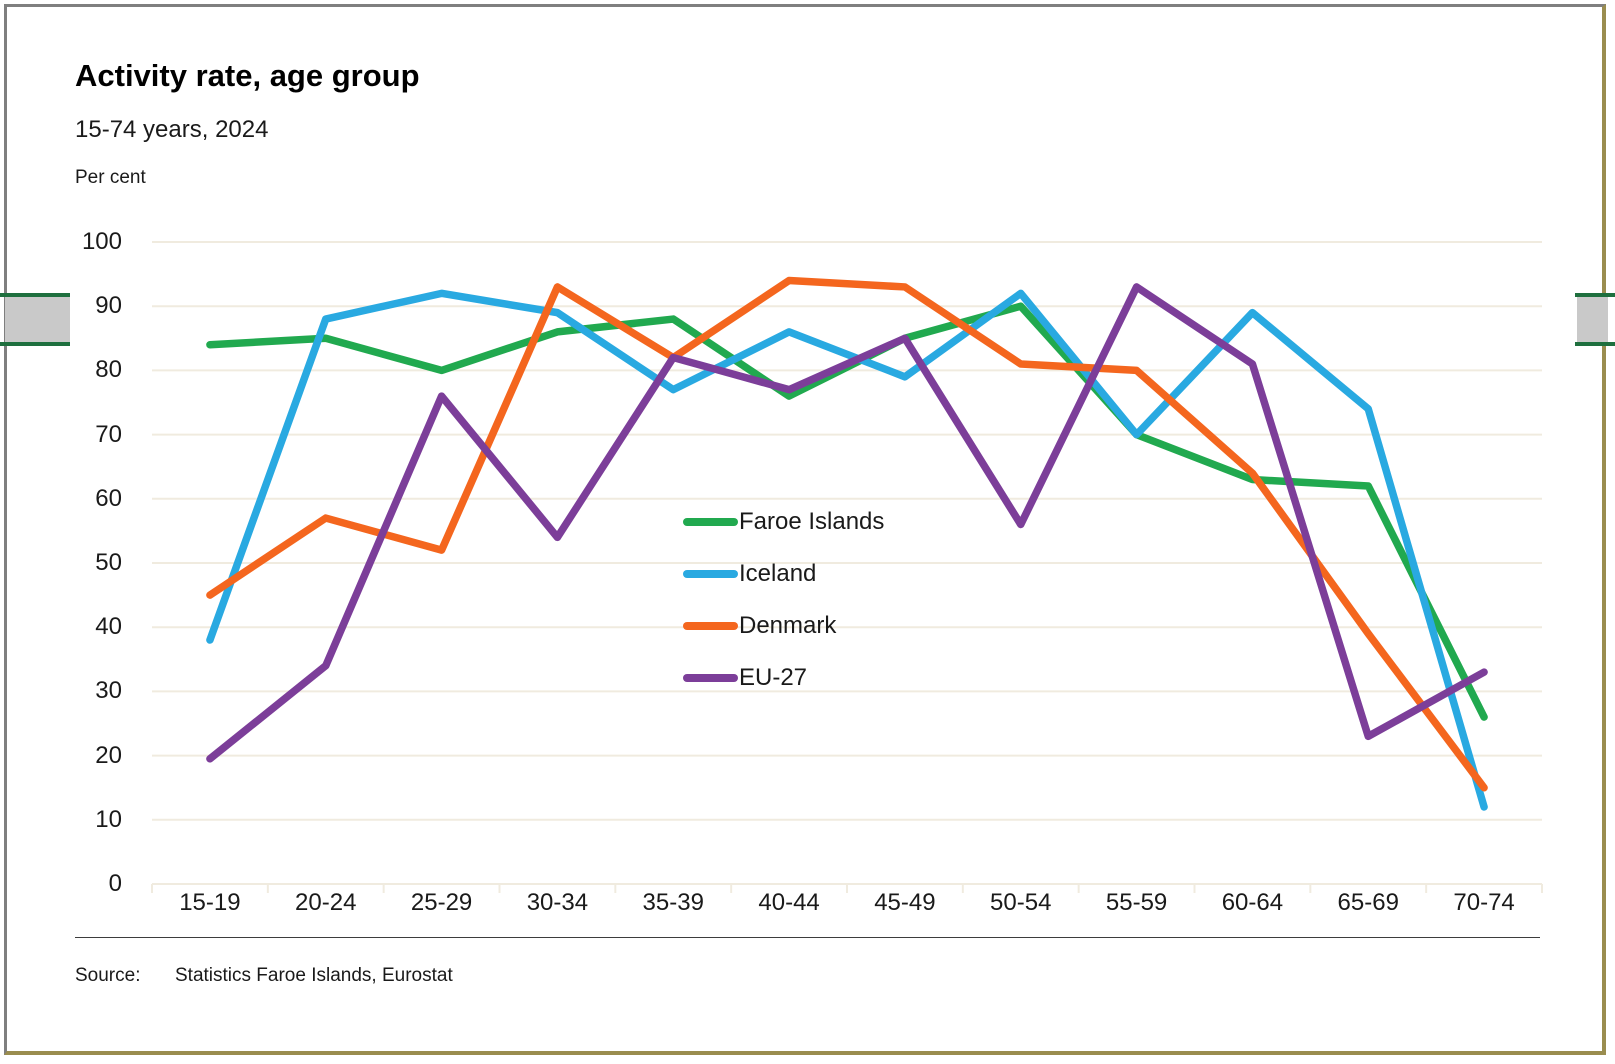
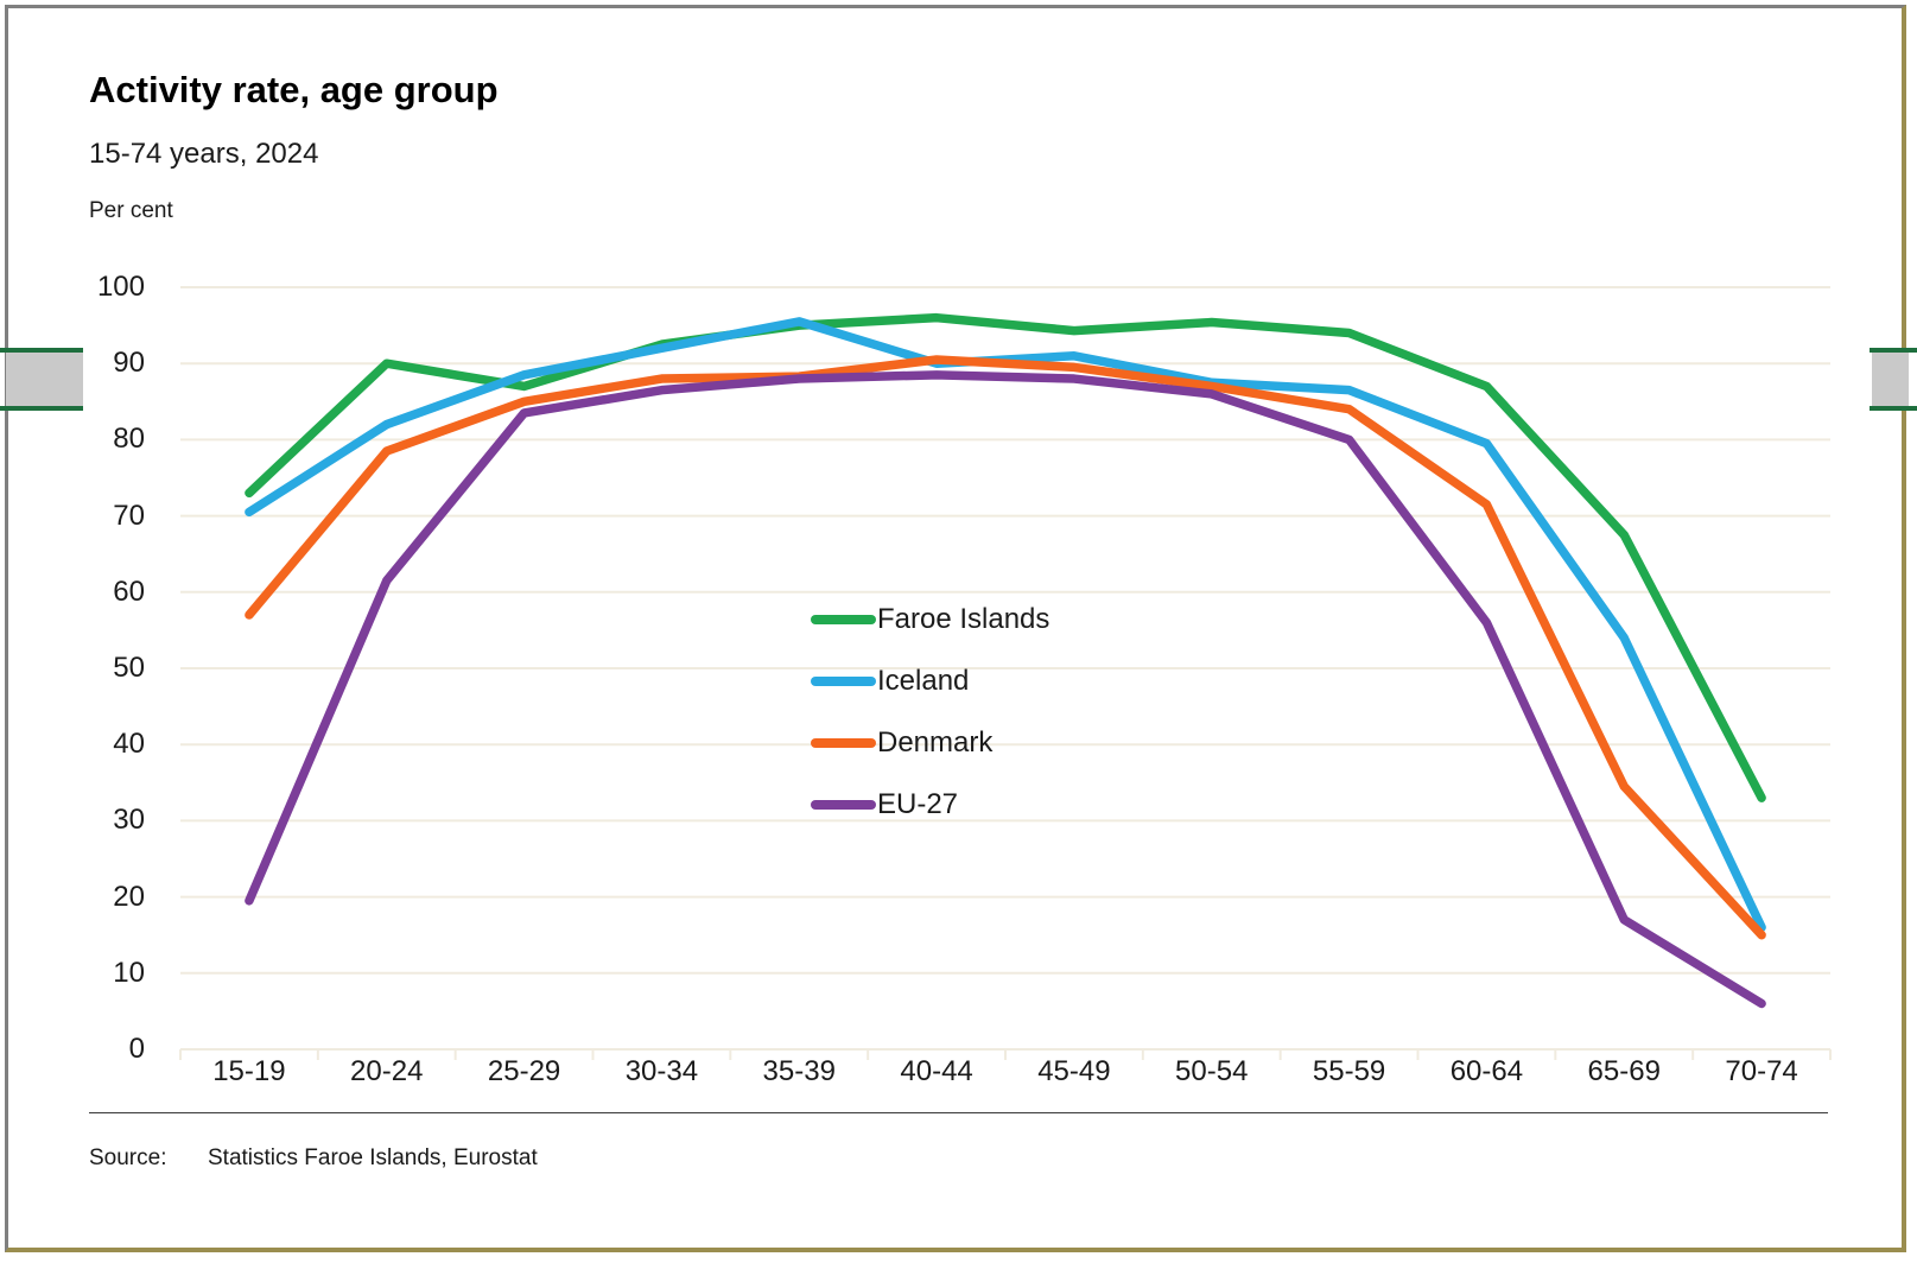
Faroe Islands/15-19: 84 -> 73
Iceland/15-19: 38 -> 70
Denmark/15-19: 45 -> 57
Faroe Islands/20-24: 85 -> 90
Iceland/20-24: 88 -> 82
Denmark/20-24: 57 -> 78
EU-27/20-24: 34 -> 62
Faroe Islands/25-29: 80 -> 87
Iceland/25-29: 92 -> 88
Denmark/25-29: 52 -> 85
EU-27/25-29: 76 -> 84
Faroe Islands/30-34: 86 -> 92
Iceland/30-34: 89 -> 92
Denmark/30-34: 93 -> 88
EU-27/30-34: 54 -> 86
Faroe Islands/35-39: 88 -> 95
Iceland/35-39: 77 -> 96
Denmark/35-39: 82 -> 88
EU-27/35-39: 82 -> 88
Faroe Islands/40-44: 76 -> 96
Iceland/40-44: 86 -> 90
Denmark/40-44: 94 -> 90
EU-27/40-44: 77 -> 88
Faroe Islands/45-49: 85 -> 94
Iceland/45-49: 79 -> 91
Denmark/45-49: 93 -> 90
EU-27/45-49: 85 -> 88
Faroe Islands/50-54: 90 -> 95
Iceland/50-54: 92 -> 88
Denmark/50-54: 81 -> 87
EU-27/50-54: 56 -> 86
Faroe Islands/55-59: 70 -> 94
Iceland/55-59: 70 -> 86
Denmark/55-59: 80 -> 84
EU-27/55-59: 93 -> 80
Faroe Islands/60-64: 63 -> 87
Iceland/60-64: 89 -> 80
Denmark/60-64: 64 -> 72
EU-27/60-64: 81 -> 56
Faroe Islands/65-69: 62 -> 68
Iceland/65-69: 74 -> 54
Denmark/65-69: 39 -> 34
EU-27/65-69: 23 -> 17
Faroe Islands/70-74: 26 -> 33
Iceland/70-74: 12 -> 16
EU-27/70-74: 33 -> 6
